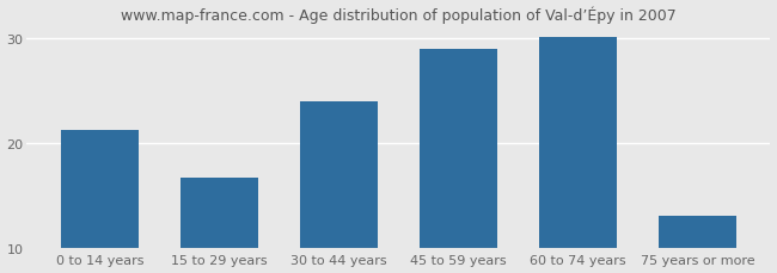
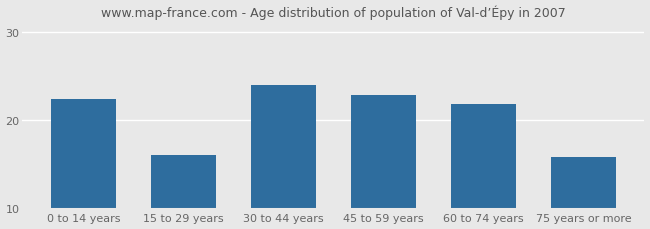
0 to 14 years: 21.2 -> 22.4
15 to 29 years: 16.7 -> 16.0
45 to 59 years: 29.0 -> 22.8
60 to 74 years: 30.1 -> 21.8
75 years or more: 13.0 -> 15.8
